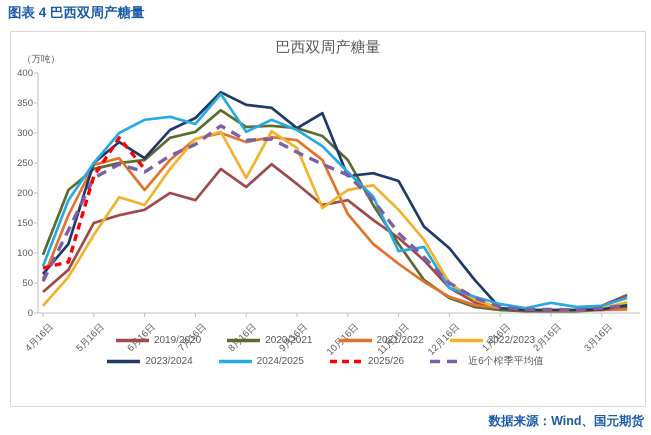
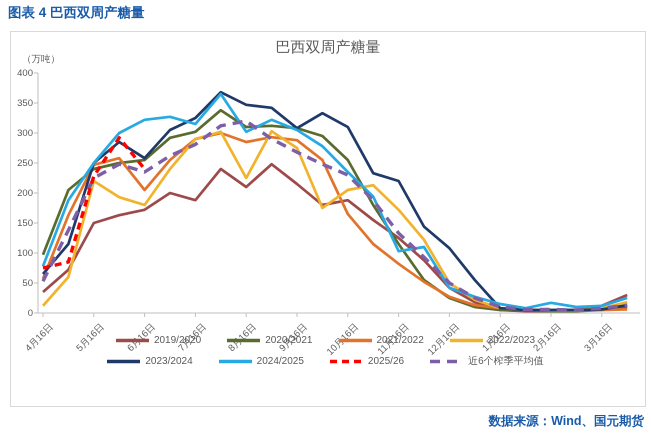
2022/2023/5月16日: 130 -> 220
近6个榨季平均值/8月16日: 290 -> 320
2023/2024/10月16日: 230 -> 310
